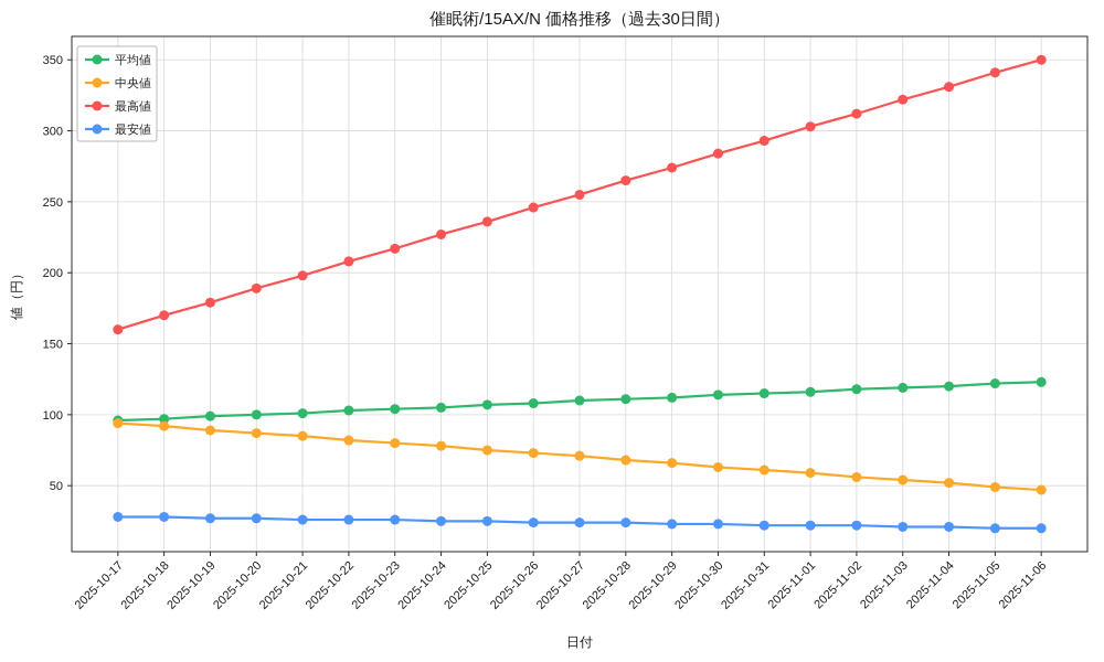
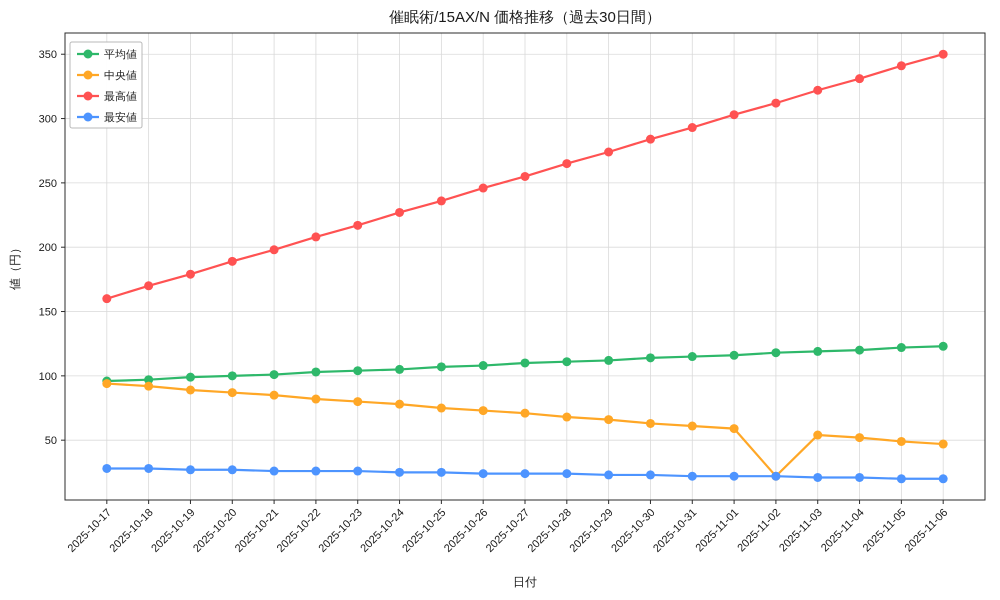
中央値/2025-11-02: 56 -> 22
